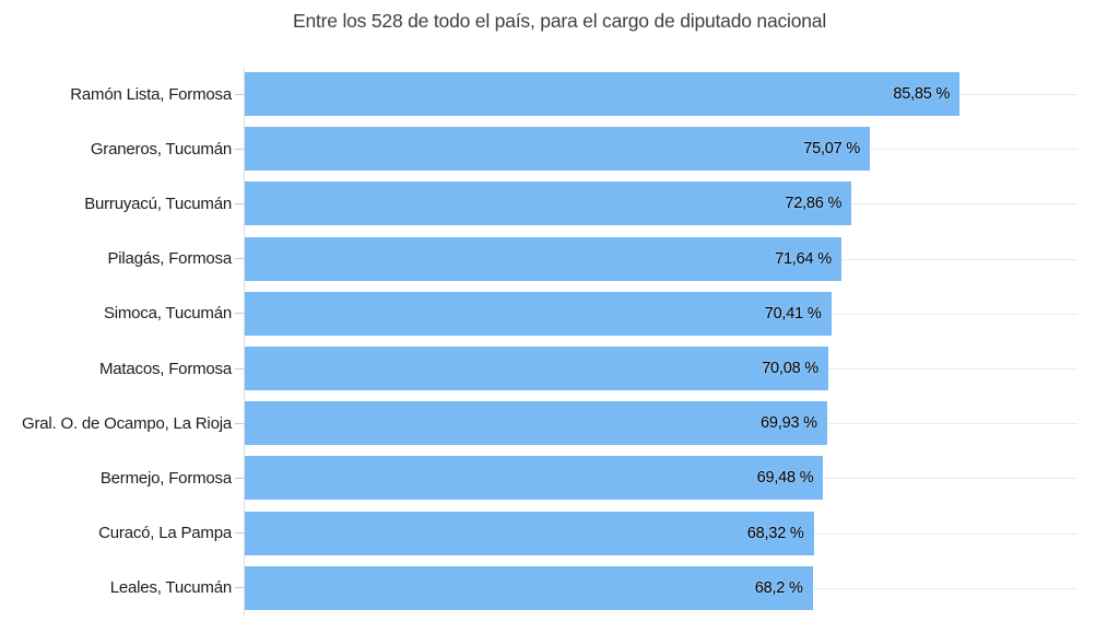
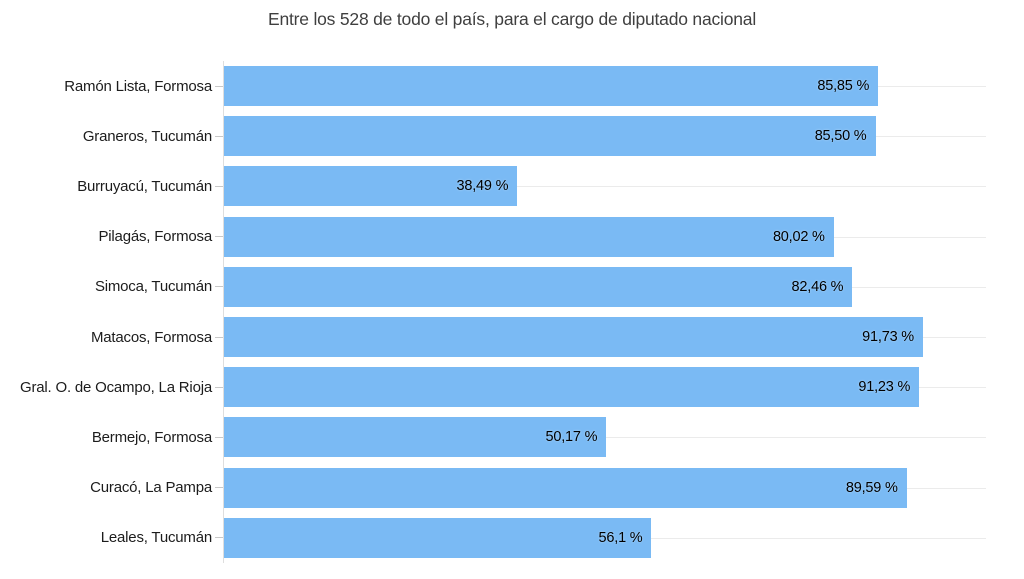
Graneros, Tucumán: 75,07 -> 85,50
Burruyacú, Tucumán: 72,86 -> 38,49
Pilagás, Formosa: 71,64 -> 80,02
Simoca, Tucumán: 70,41 -> 82,46
Matacos, Formosa: 70,08 -> 91,73
Gral. O. de Ocampo, La Rioja: 69,93 -> 91,23
Bermejo, Formosa: 69,48 -> 50,17
Curacó, La Pampa: 68,32 -> 89,59
Leales, Tucumán: 68,2 -> 56,1
